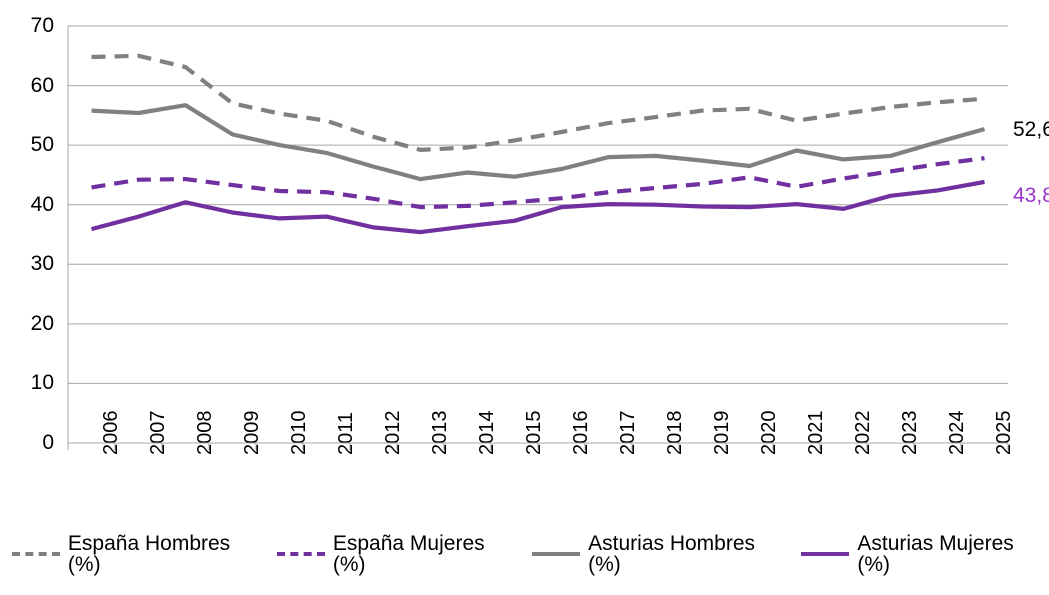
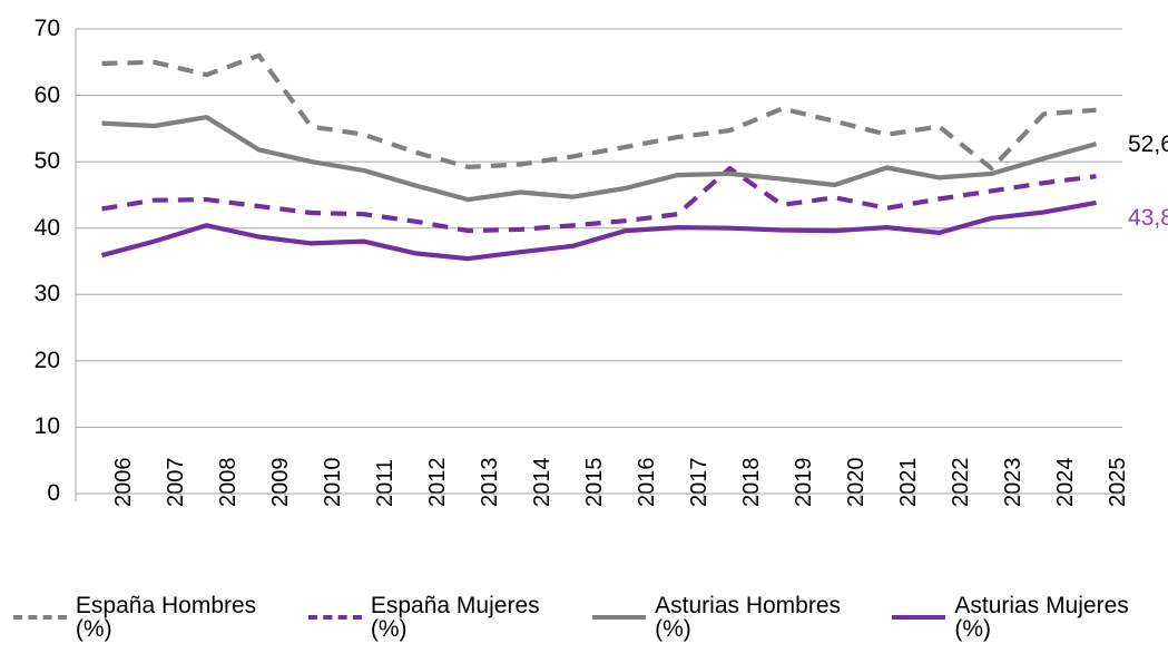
España Hombres (%)/2009: 57 -> 66
España Mujeres (%)/2018: 43 -> 49
España Hombres (%)/2019: 56 -> 58
España Hombres (%)/2023: 56 -> 49
